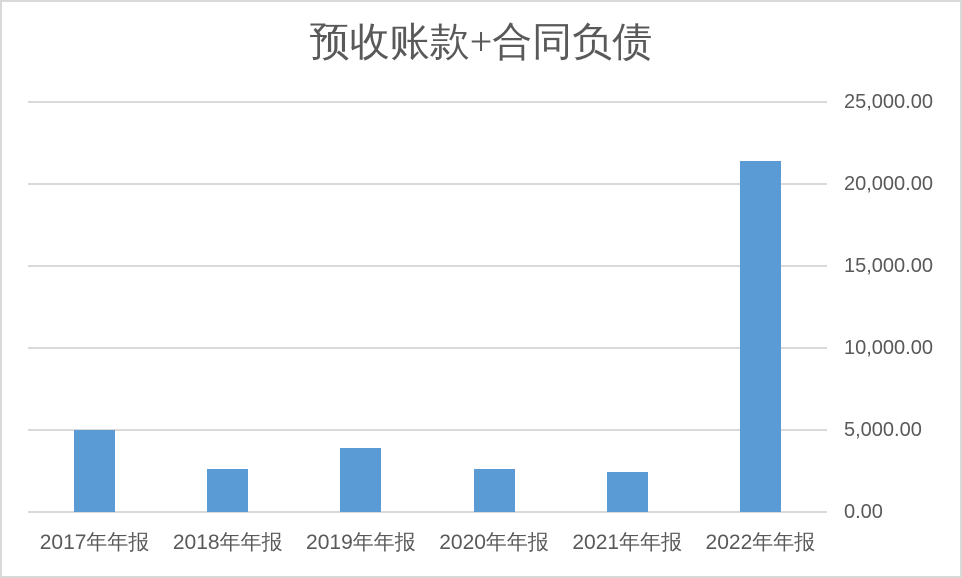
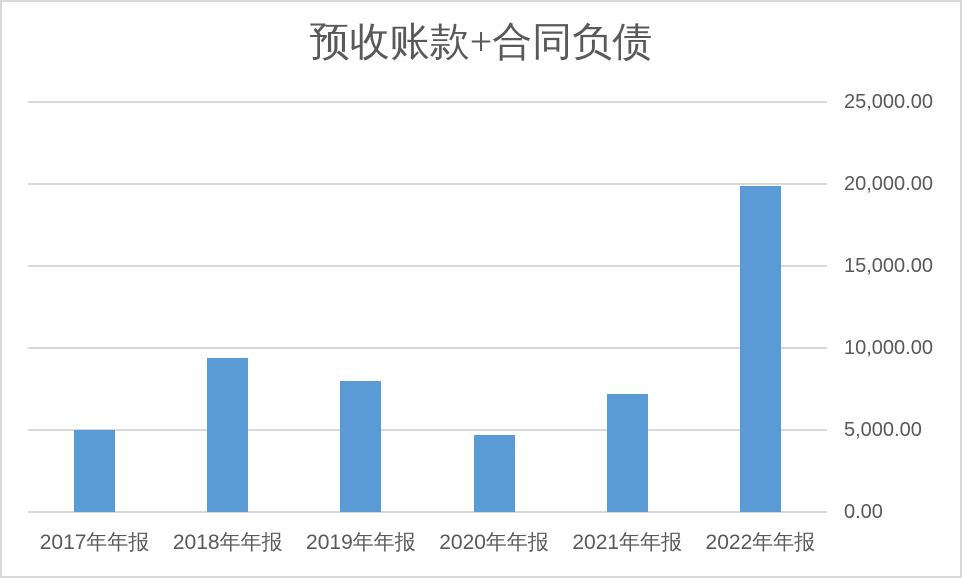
2018年年报: 2600 -> 9400
2019年年报: 3900 -> 8000
2020年年报: 2600 -> 4700
2021年年报: 2400 -> 7200
2022年年报: 21400 -> 19900
